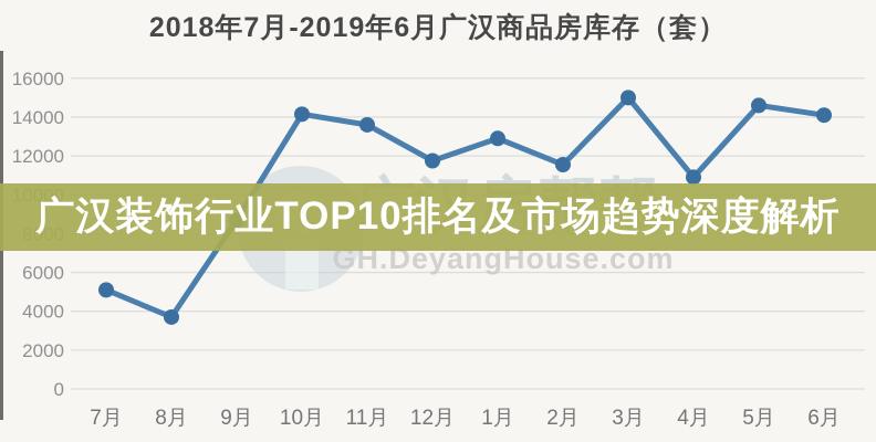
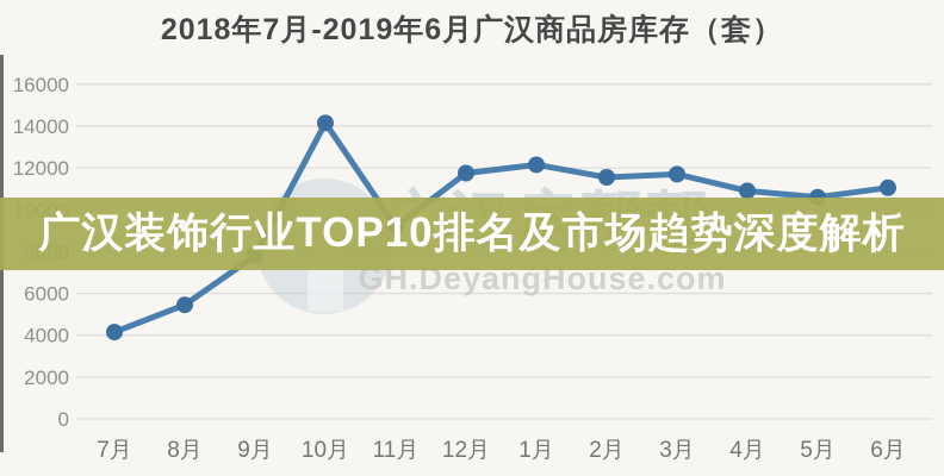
7月: 5100 -> 4200
8月: 3700 -> 5400
9月: 8700 -> 7800
11月: 13600 -> 9200
1月: 12900 -> 12200
3月: 15000 -> 11700
5月: 14600 -> 10600
6月: 14100 -> 11000
